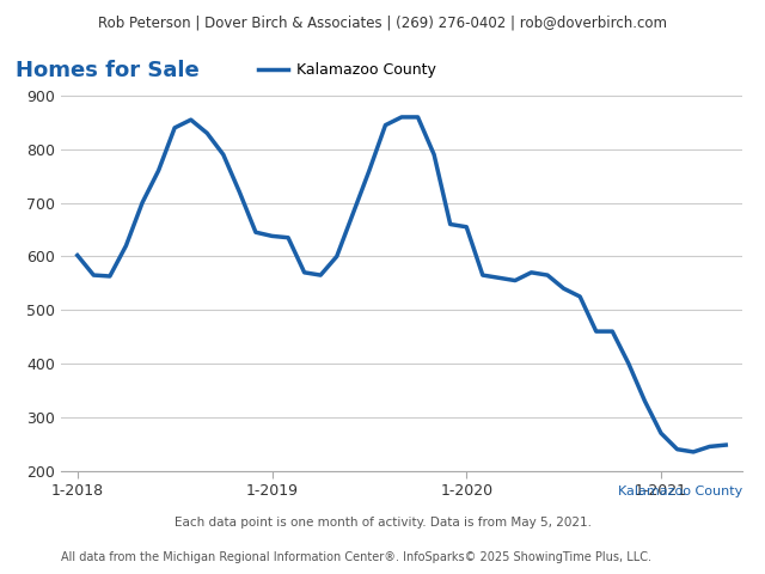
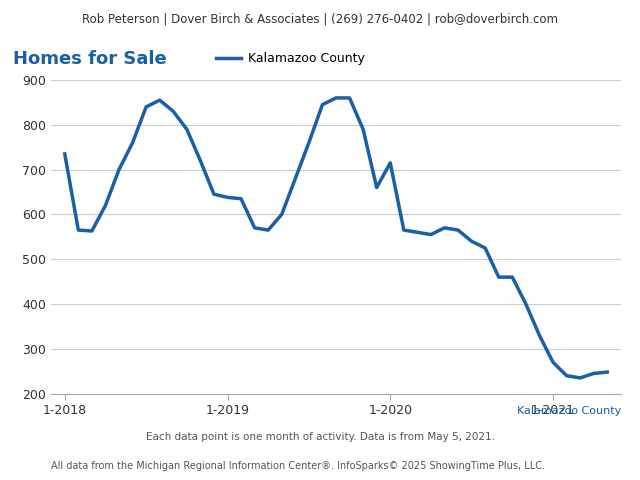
1-2018: 602 -> 735
1-2020: 655 -> 715
